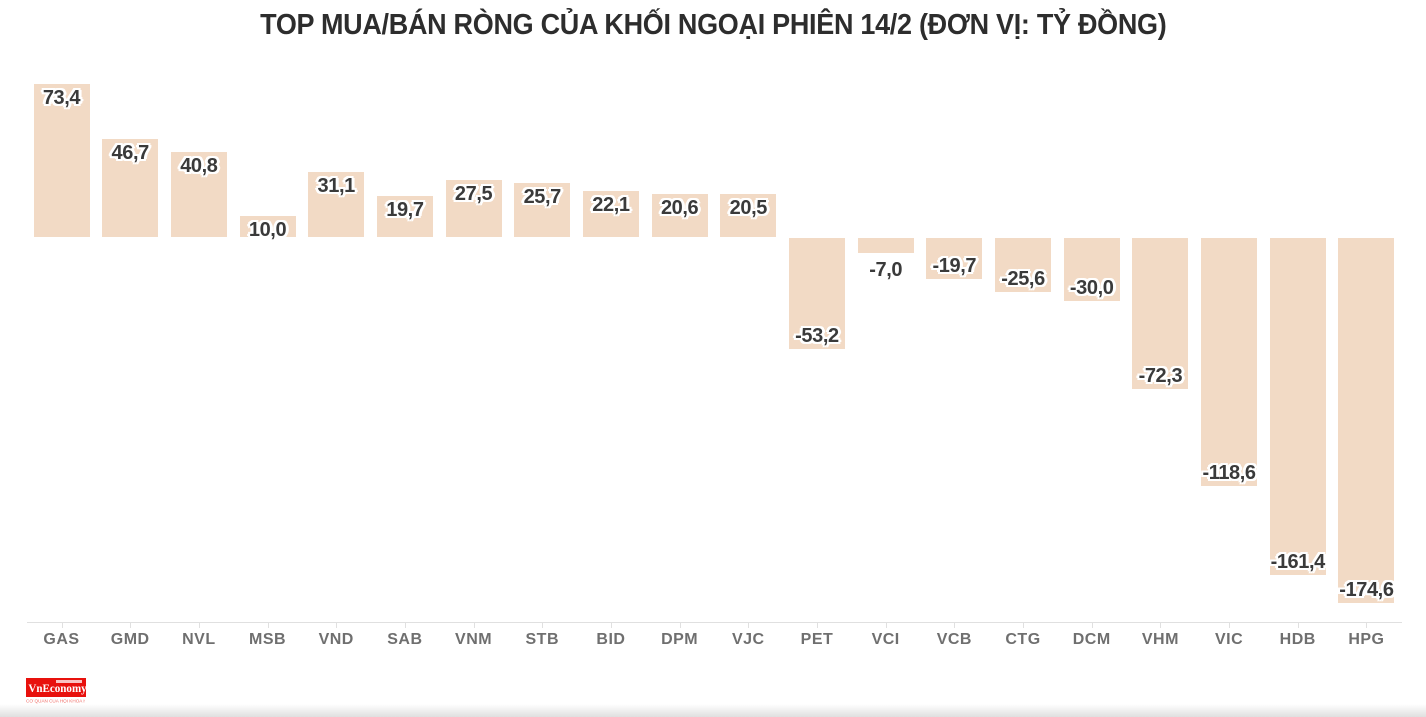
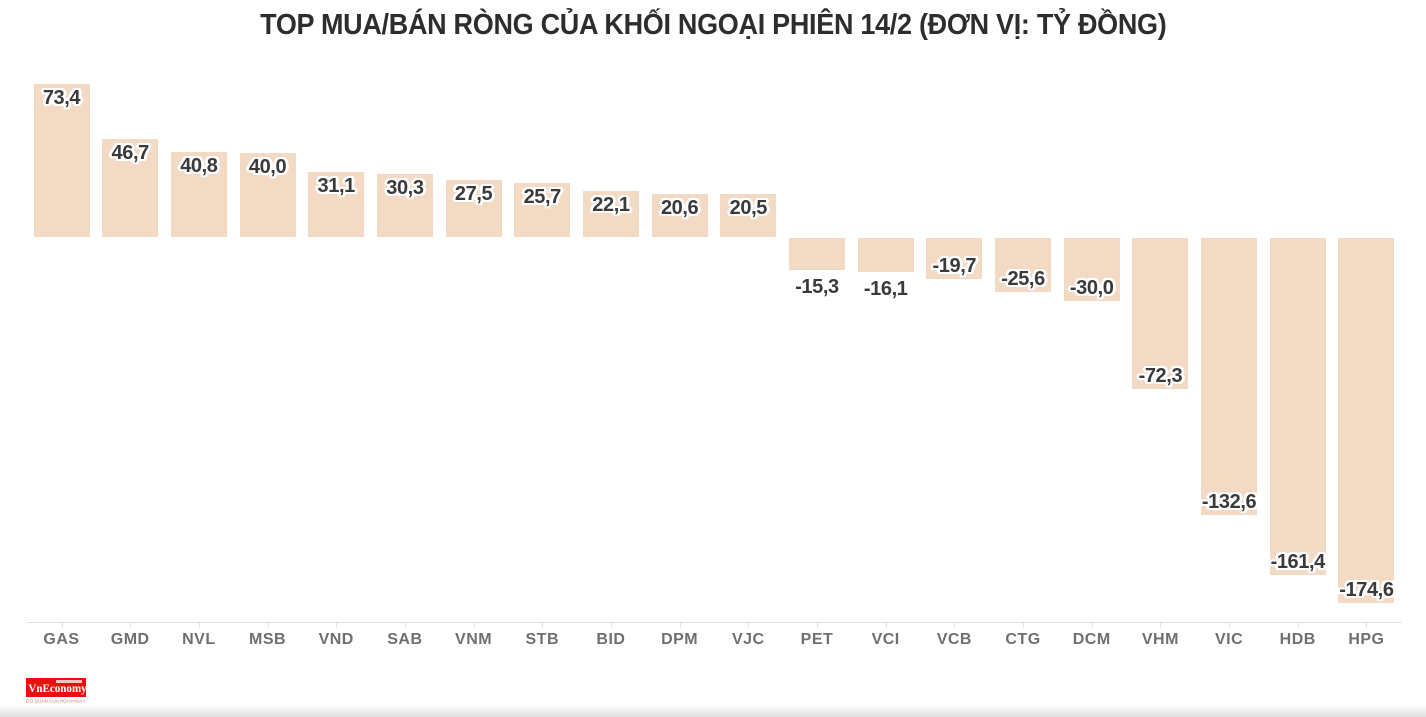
MSB: 10,0 -> 40,0
SAB: 19,7 -> 30,3
PET: -53,2 -> -15,3
VCI: -7,0 -> -16,1
VIC: -118,6 -> -132,6
